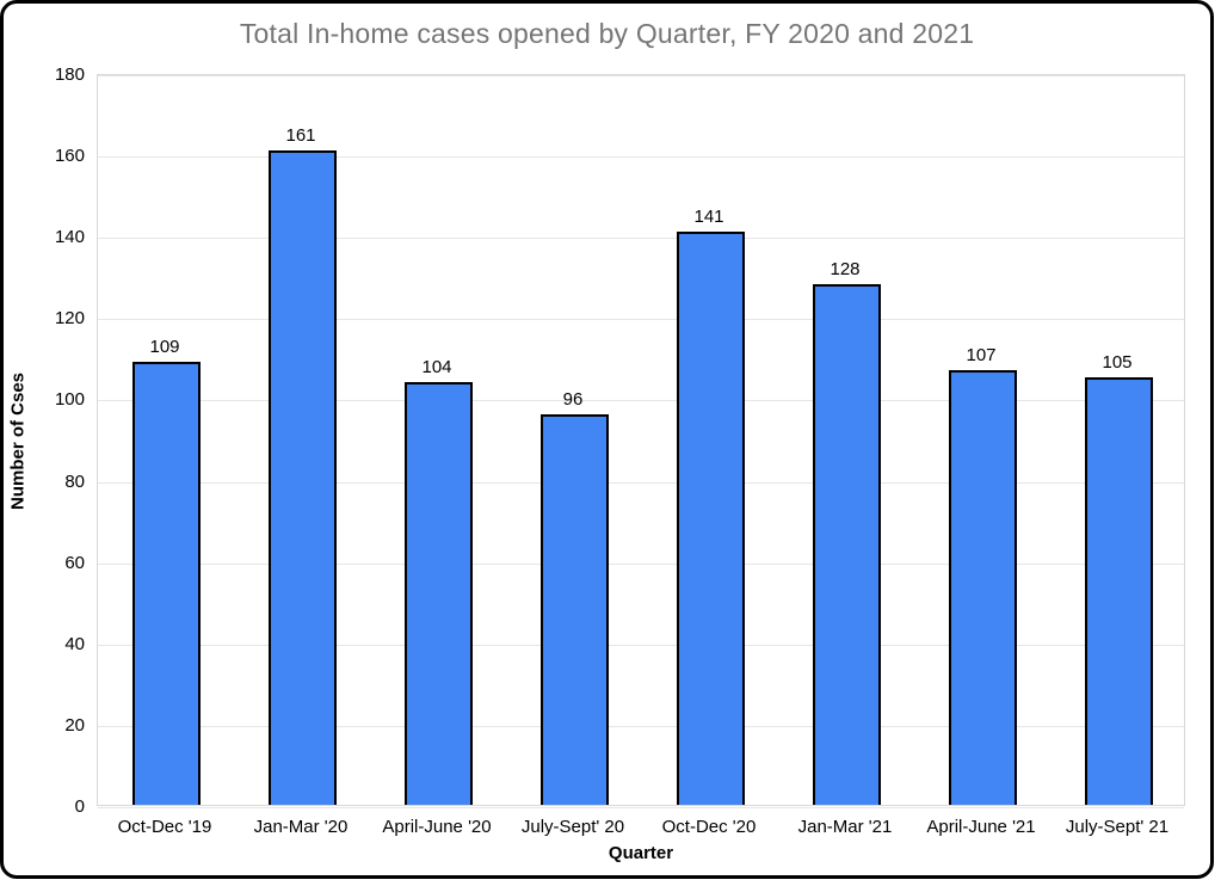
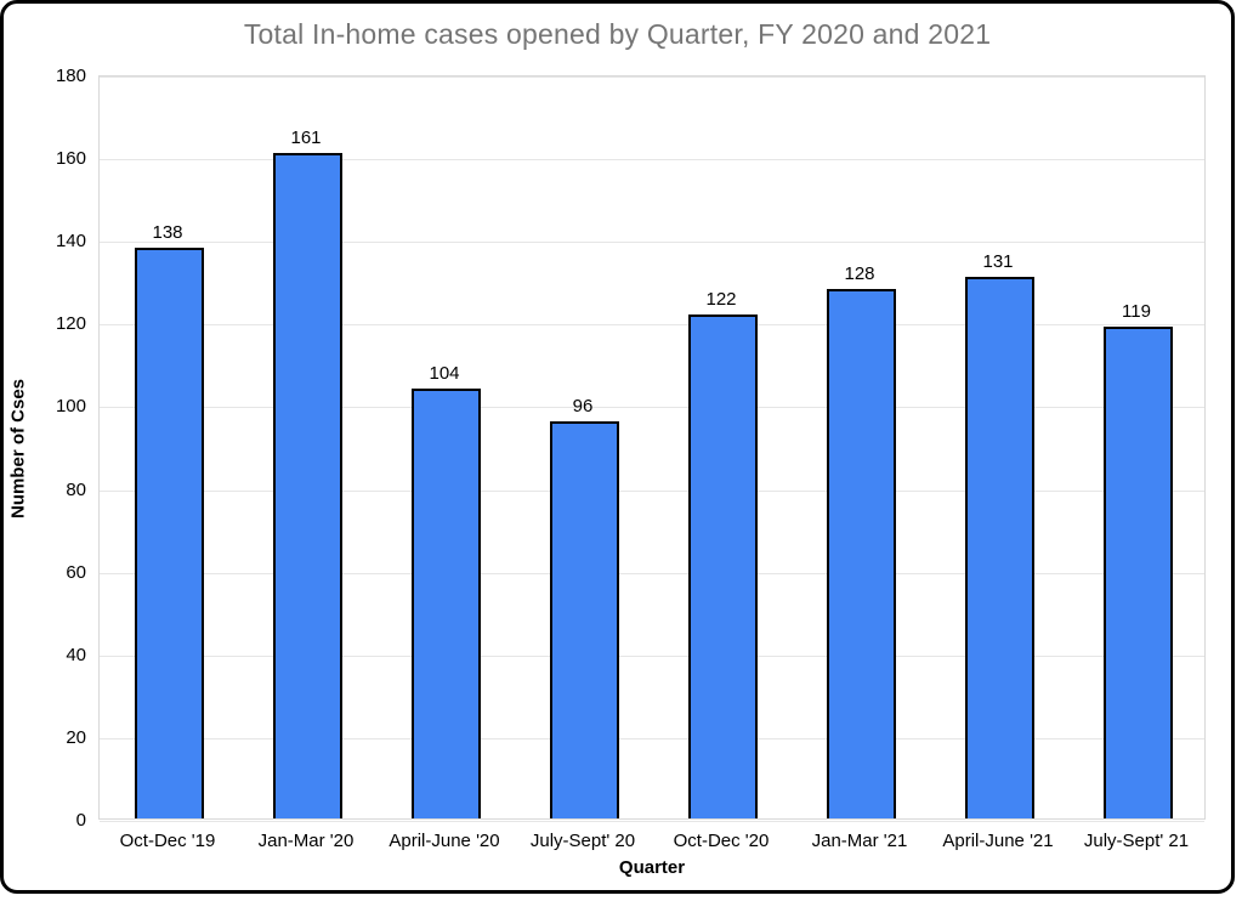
Oct-Dec '19: 109 -> 138
Oct-Dec '20: 141 -> 122
April-June '21: 107 -> 131
July-Sept' 21: 105 -> 119
